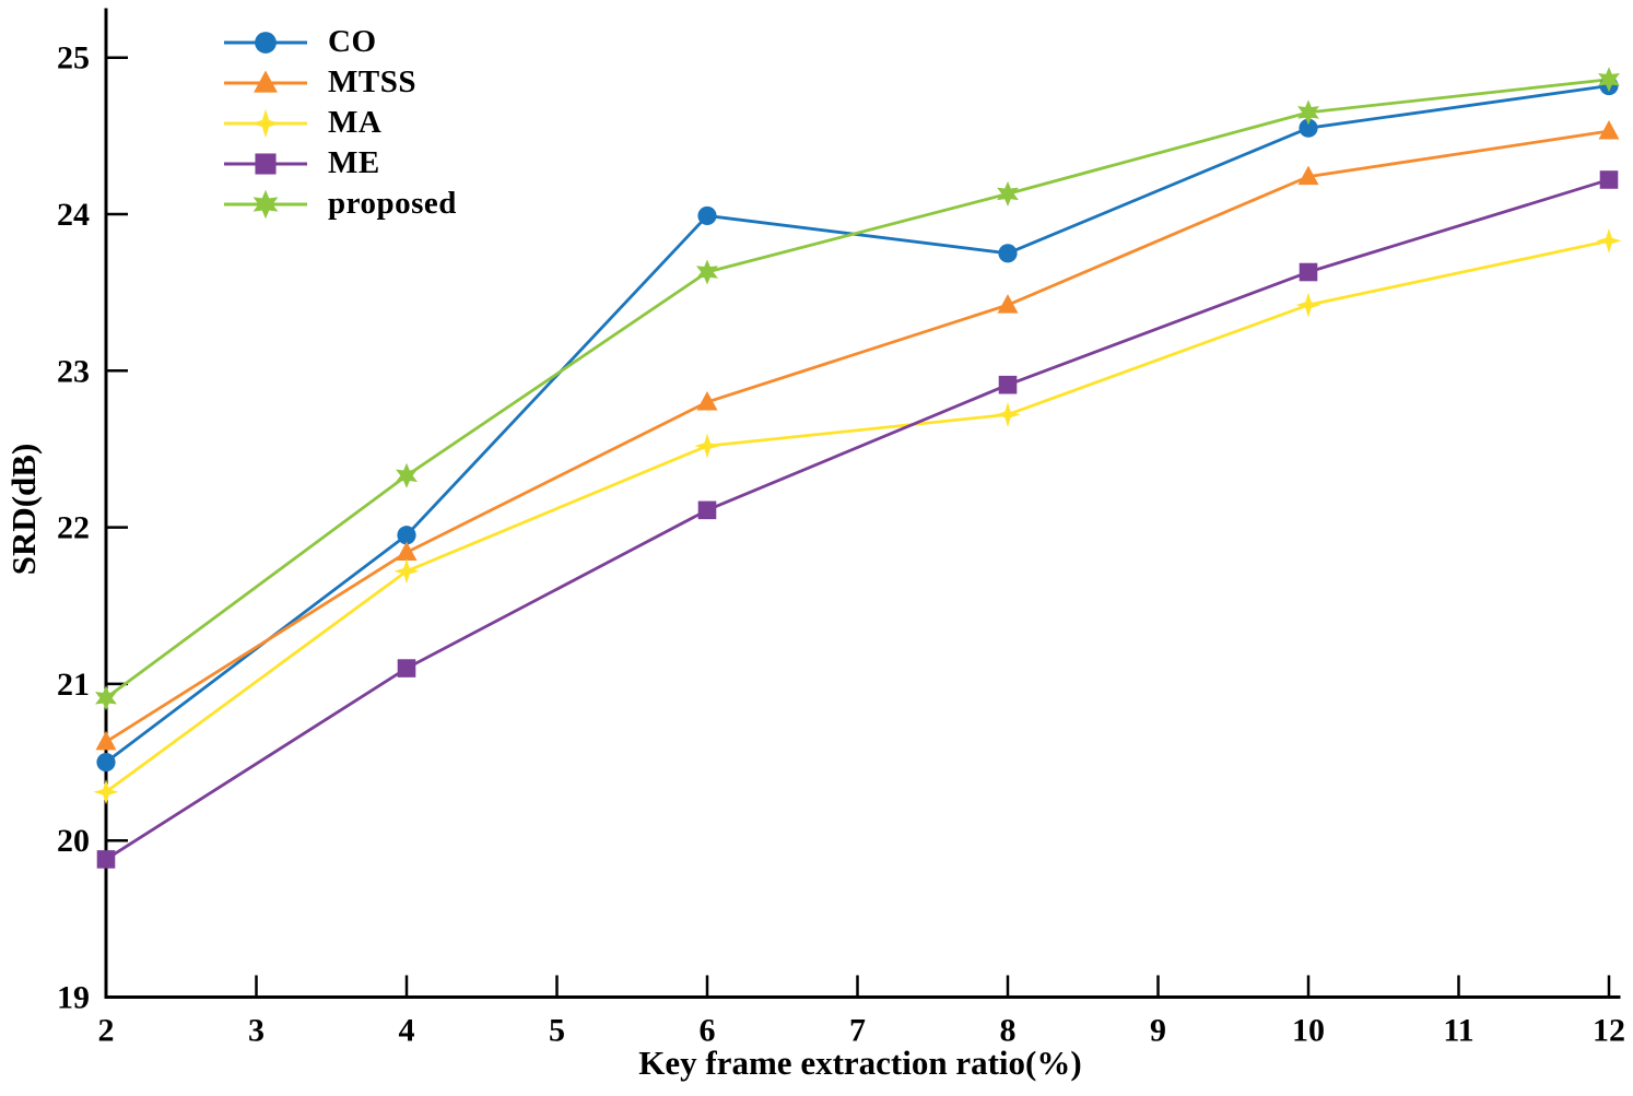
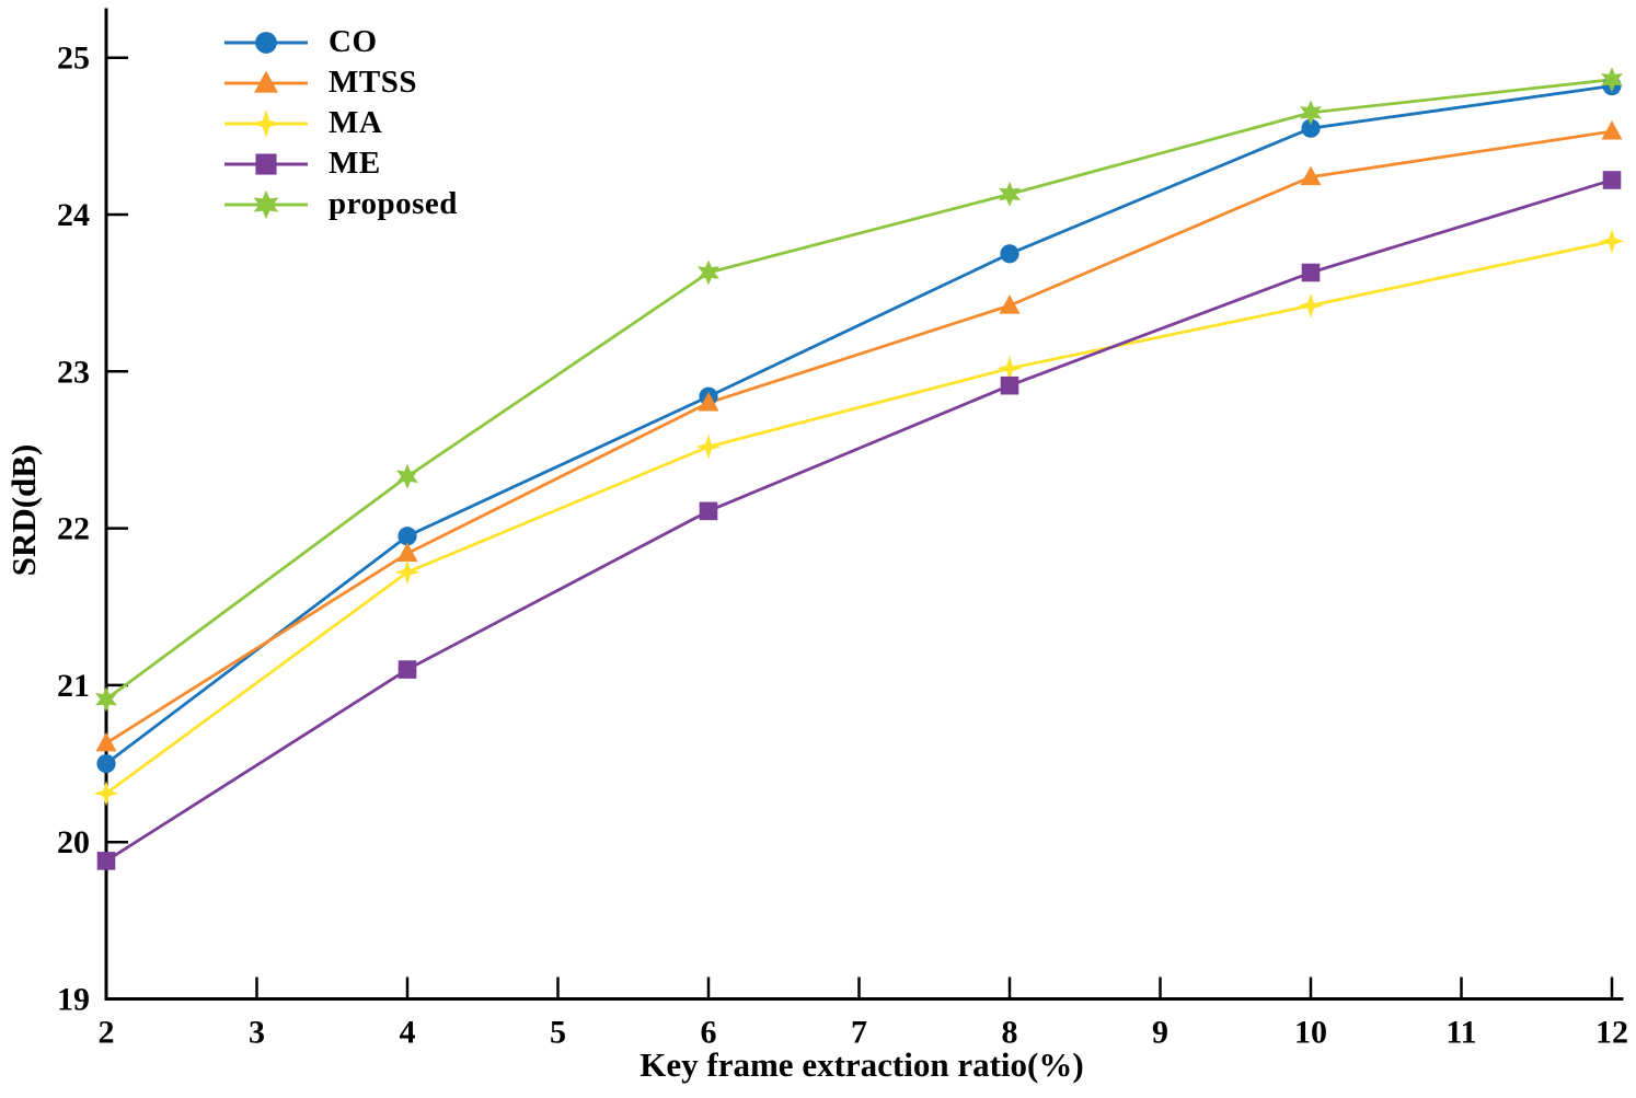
CO/6: 23.99 -> 22.84
MA/8: 22.72 -> 23.02
